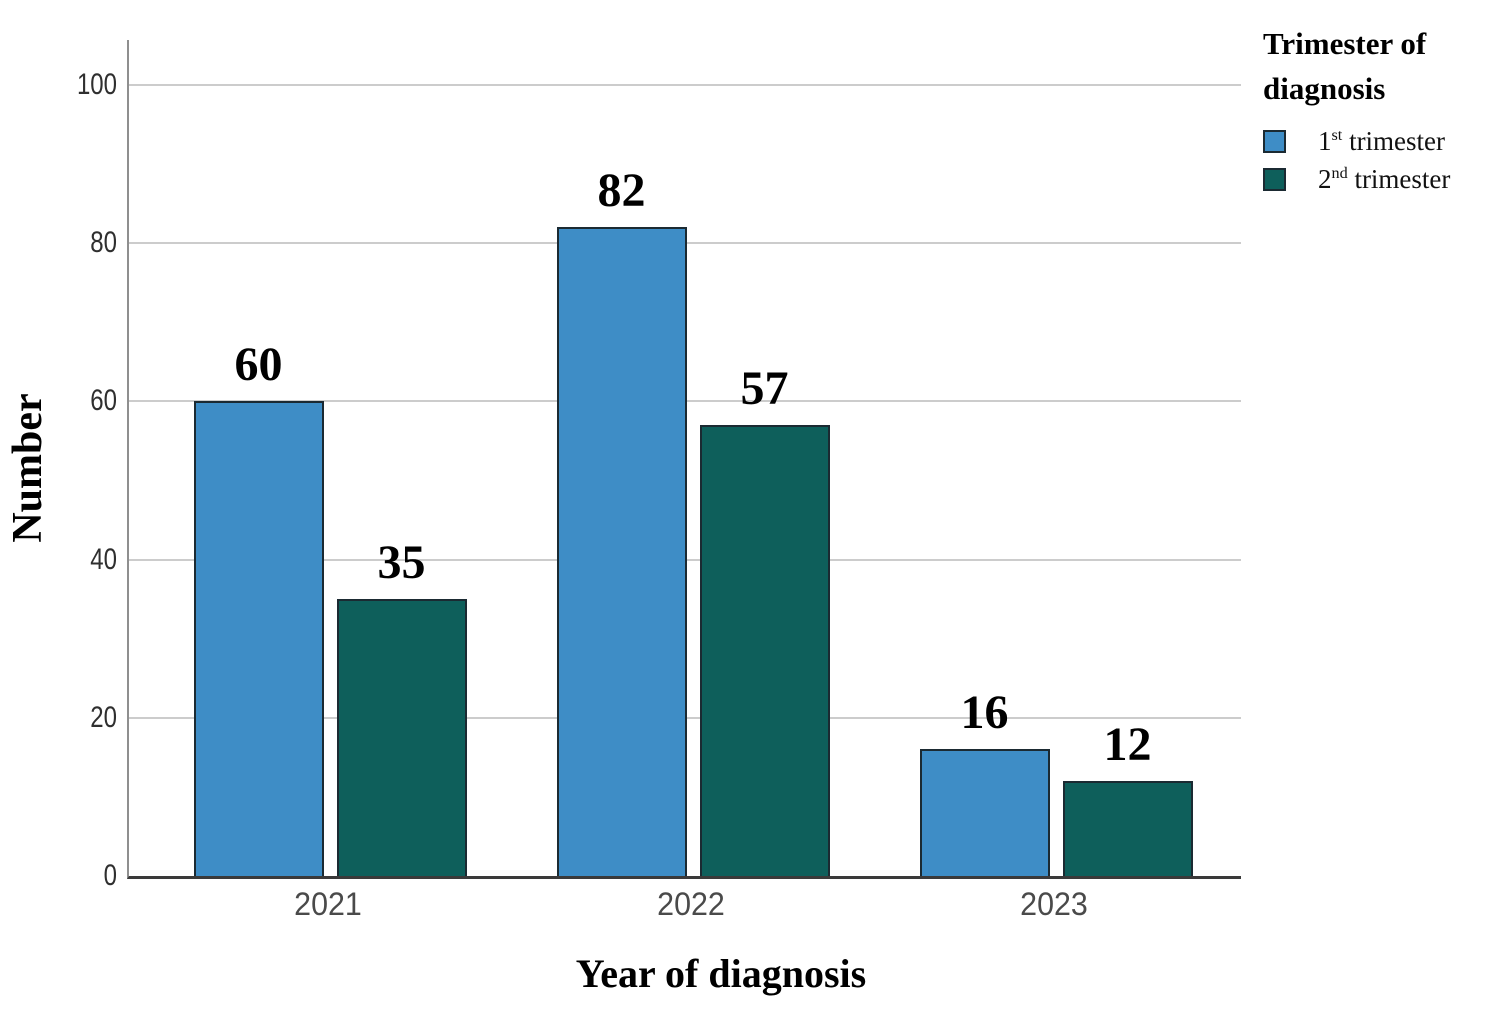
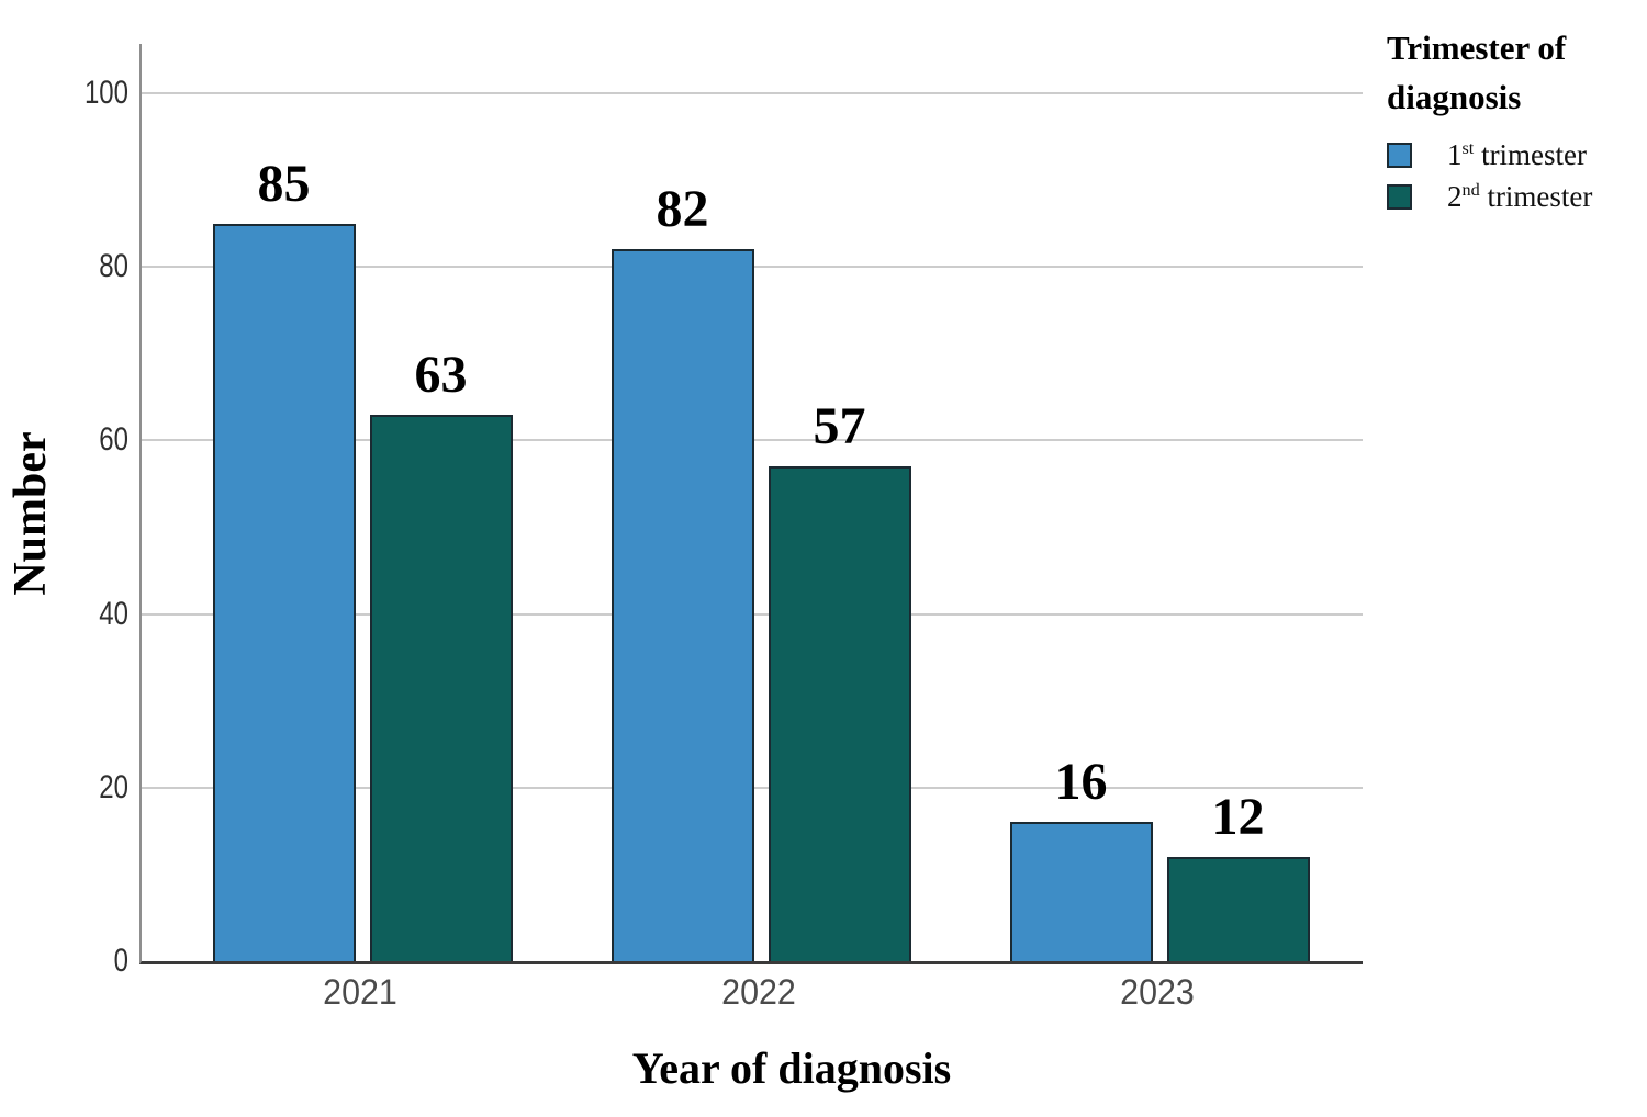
1st trimester/2021: 60 -> 85
2nd trimester/2021: 35 -> 63
